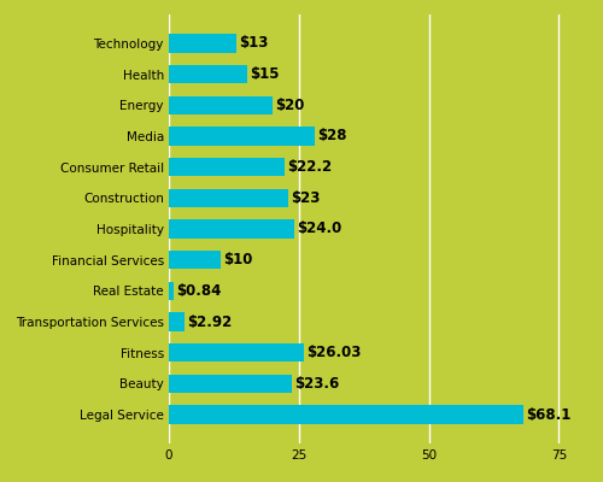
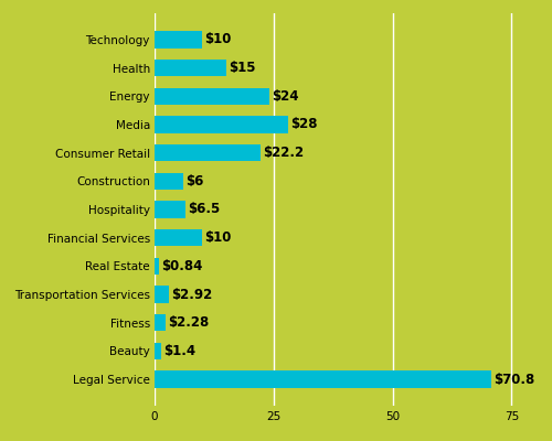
Technology: $13 -> $10
Energy: $20 -> $24
Construction: $23 -> $6
Hospitality: $24.0 -> $6.5
Fitness: $26.03 -> $2.28
Beauty: $23.6 -> $1.4
Legal Service: $68.1 -> $70.8
